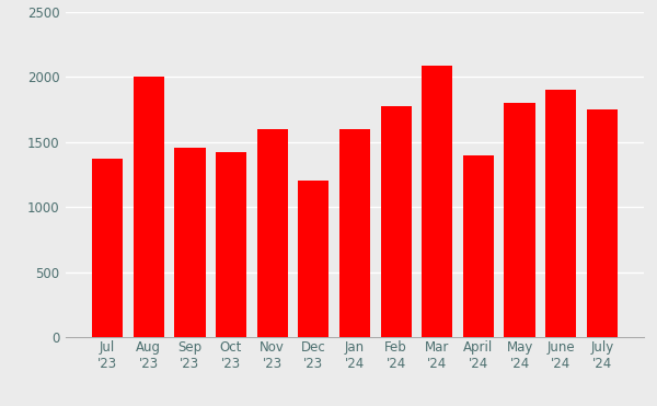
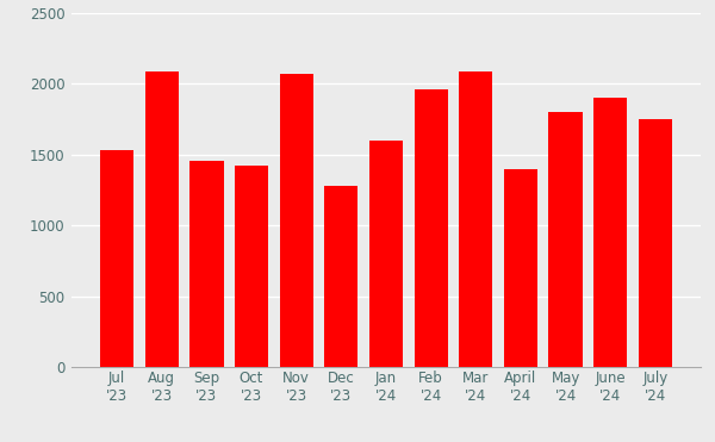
Jul '23: 1380 -> 1530
Aug '23: 2000 -> 2090
Nov '23: 1600 -> 2070
Dec '23: 1200 -> 1280
Feb '24: 1780 -> 1960
